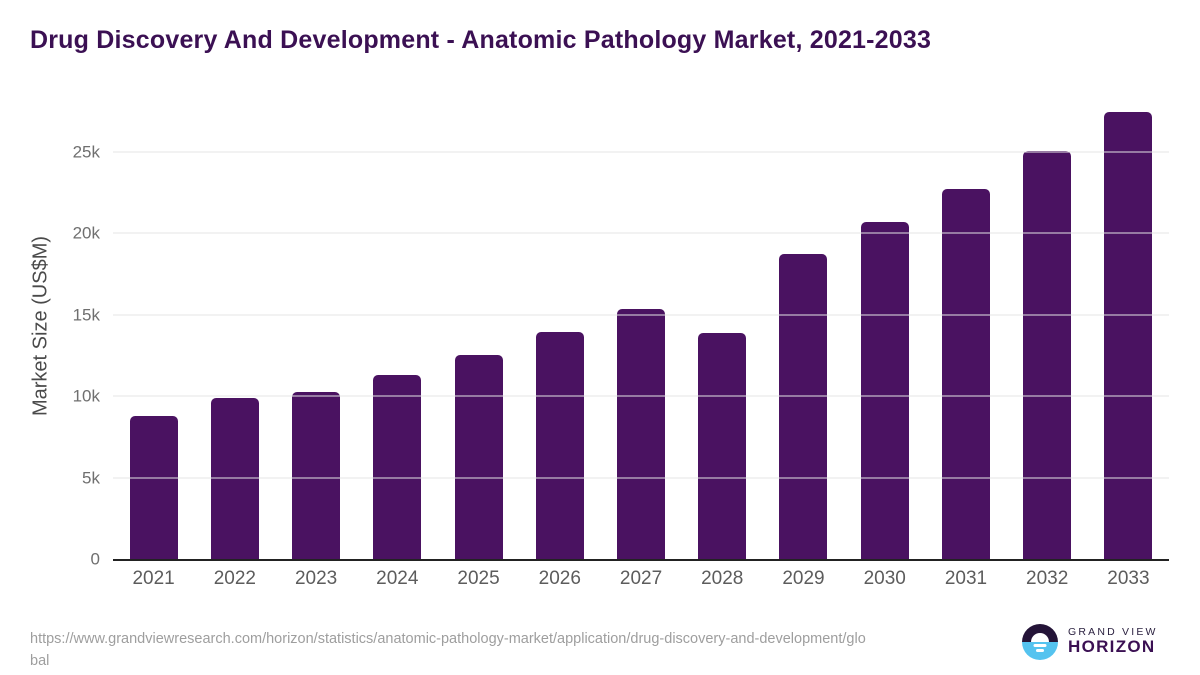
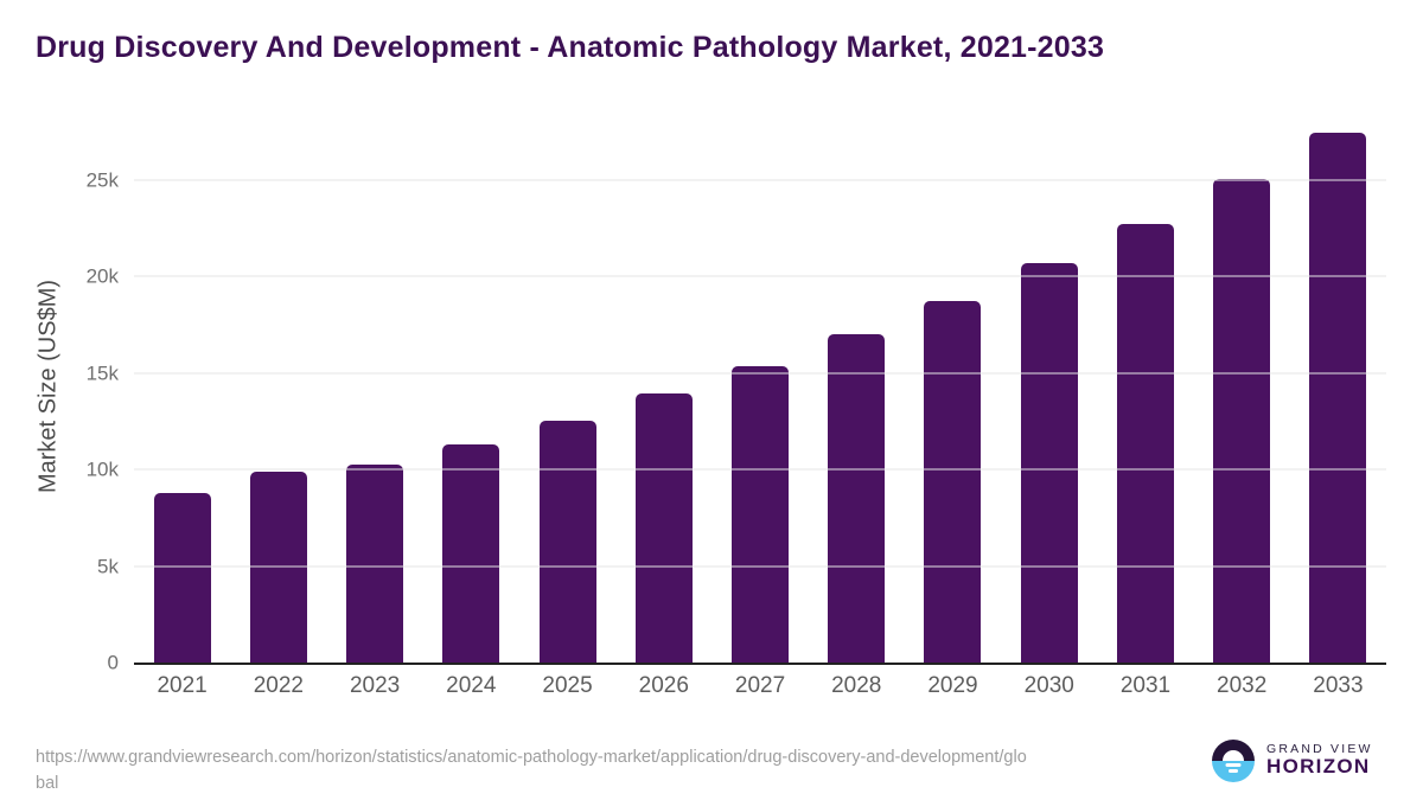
2028: 13.9k -> 17.0k
